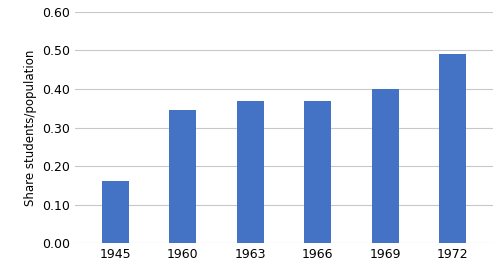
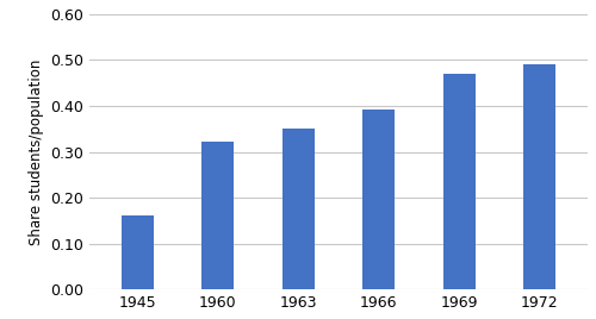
1960: 0.345 -> 0.322
1963: 0.370 -> 0.350
1966: 0.370 -> 0.391
1969: 0.400 -> 0.470
